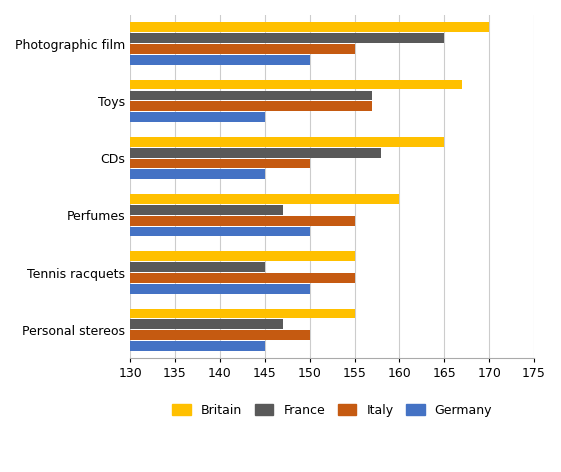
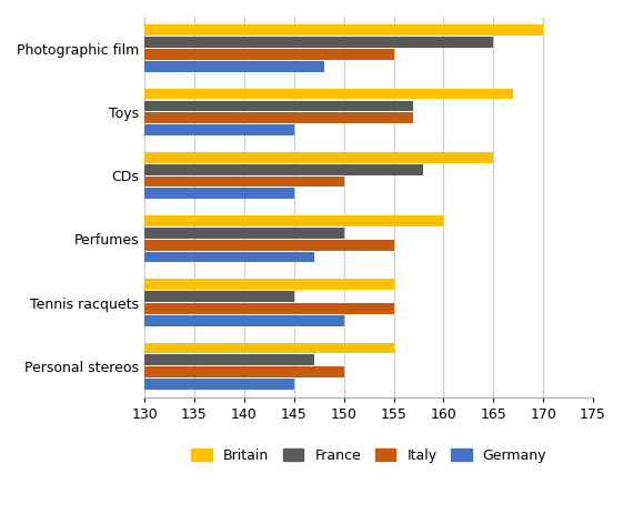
Germany/Photographic film: 150 -> 148
France/Perfumes: 147 -> 150
Germany/Perfumes: 150 -> 147
